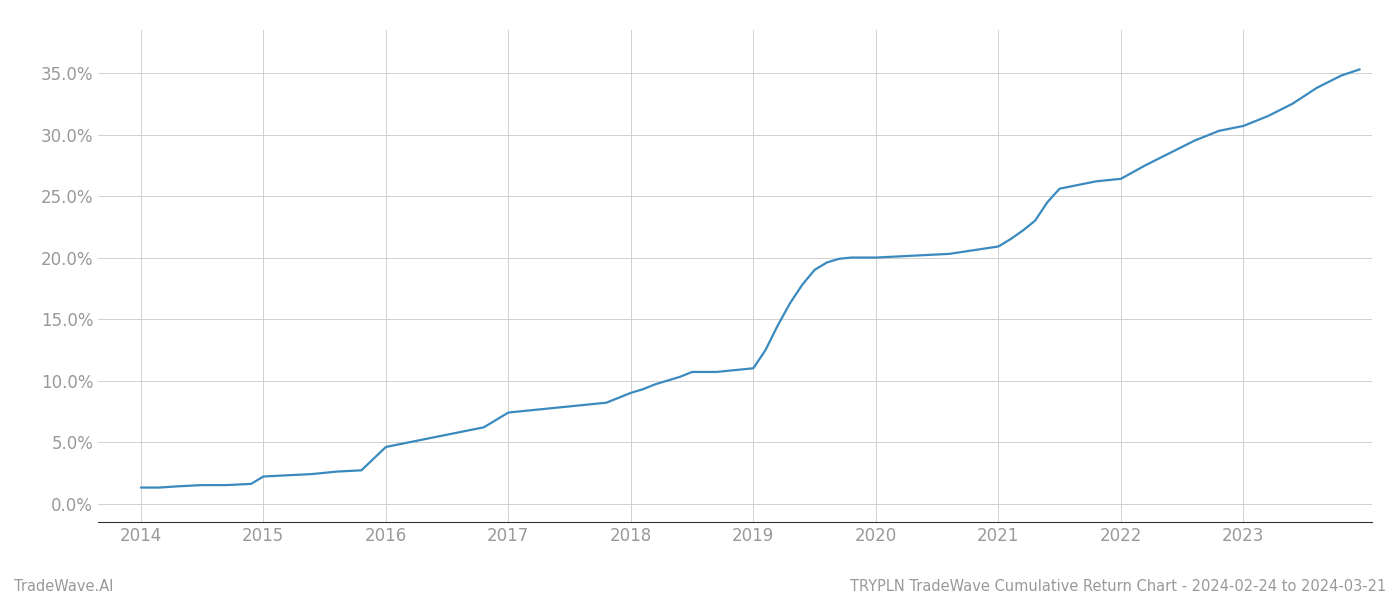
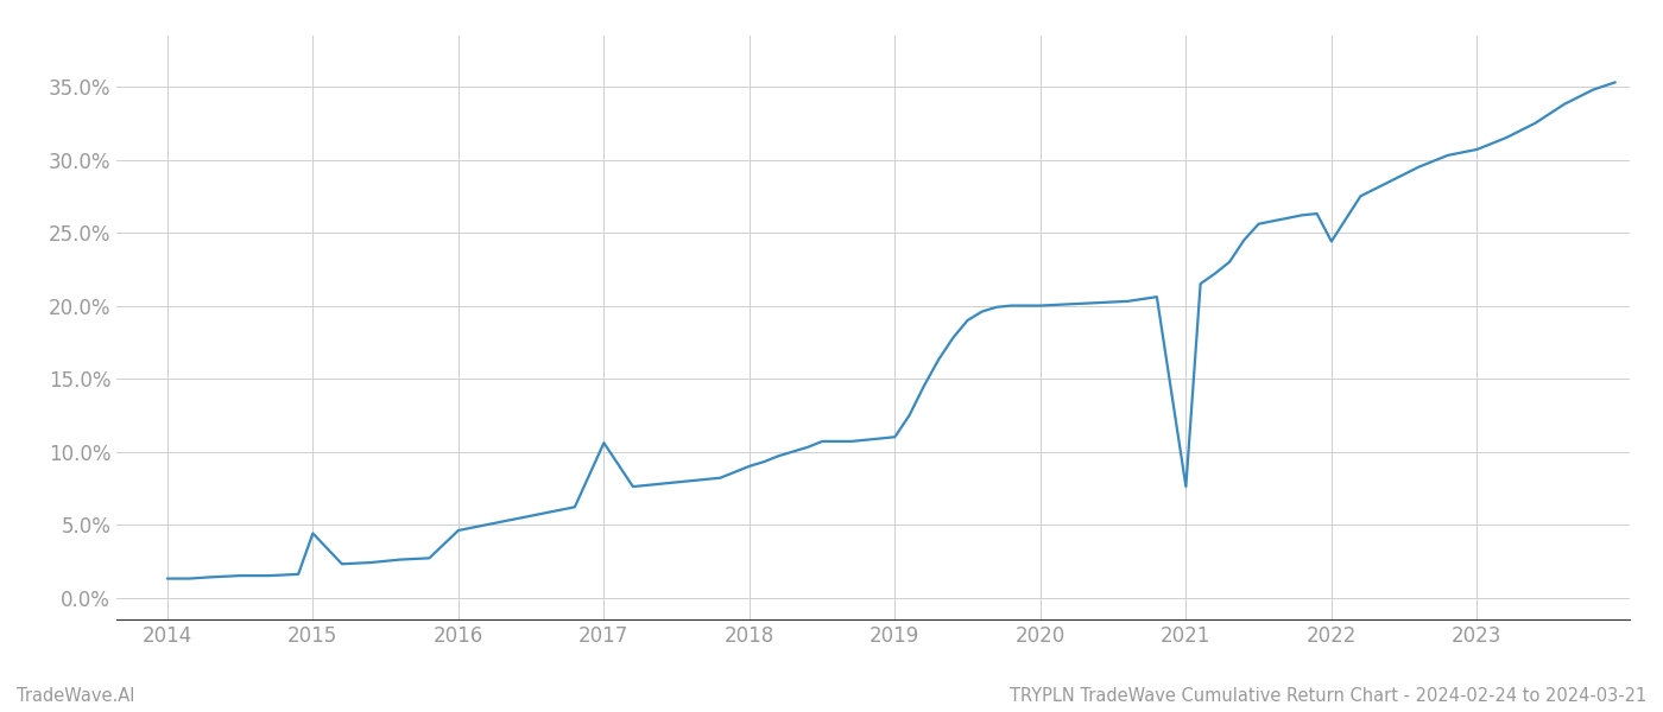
2015: 2.2% -> 4.4%
2017: 7.4% -> 10.6%
2021: 20.9% -> 7.6%
2022: 26.4% -> 24.4%
